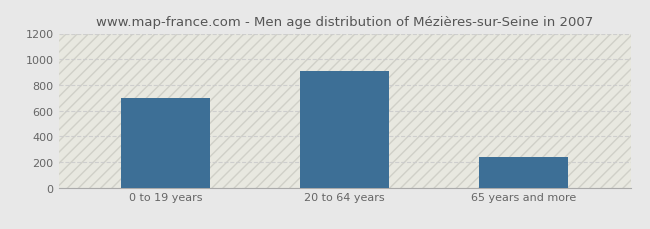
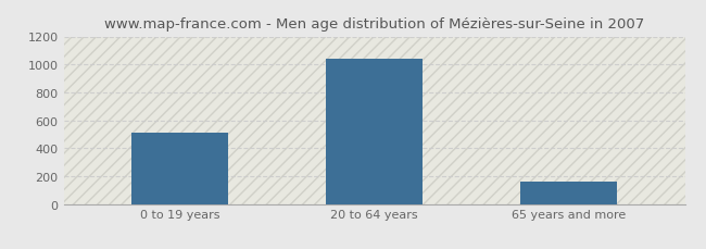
0 to 19 years: 700 -> 510
20 to 64 years: 910 -> 1040
65 years and more: 240 -> 160
